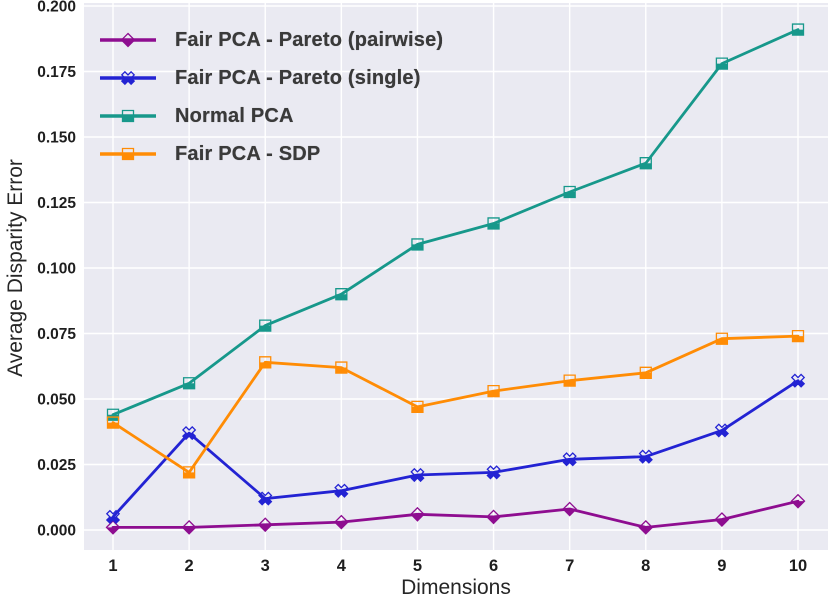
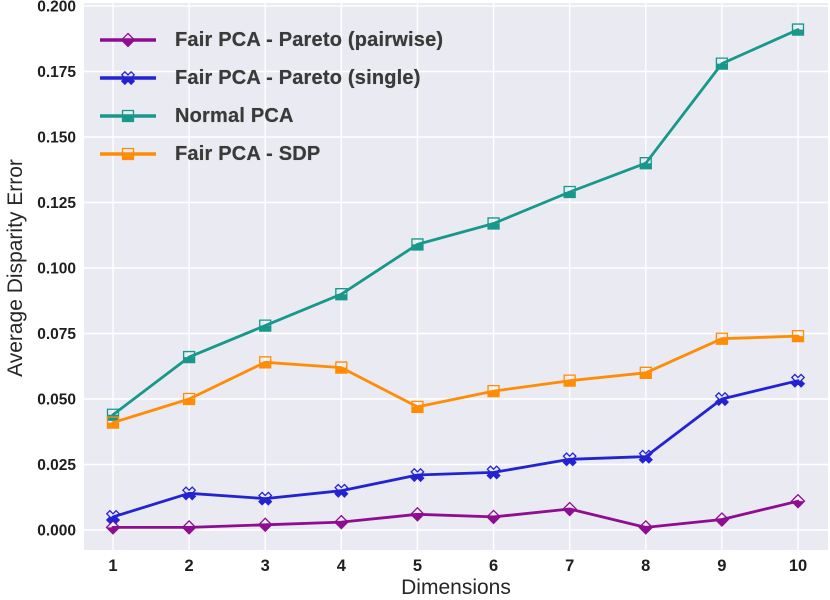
Fair PCA - Pareto (single)/2: 0.037 -> 0.014
Normal PCA/2: 0.056 -> 0.066
Fair PCA - SDP/2: 0.022 -> 0.050
Fair PCA - Pareto (single)/9: 0.038 -> 0.050
